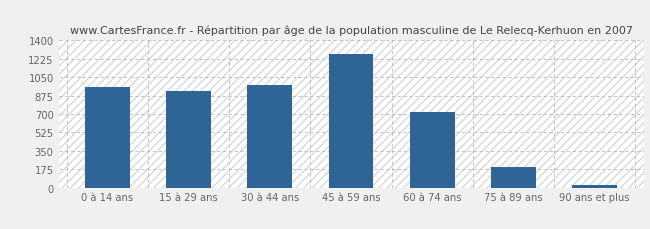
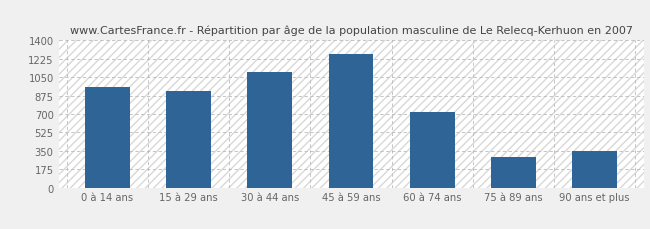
30 à 44 ans: 980 -> 1100
75 à 89 ans: 200 -> 290
90 ans et plus: 20 -> 350
